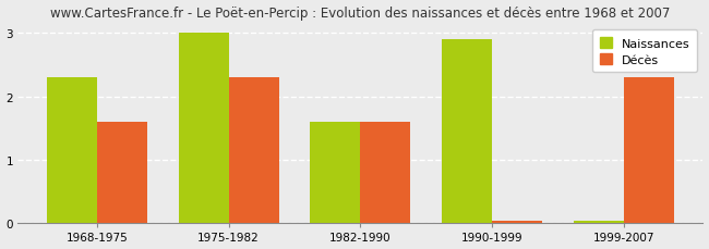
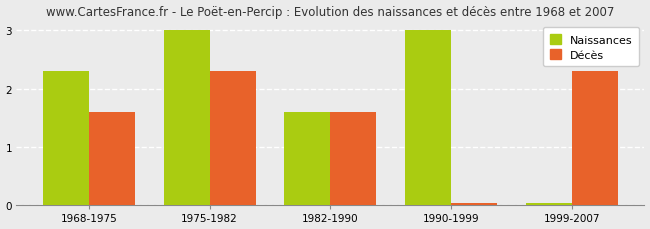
Naissances/1990-1999: 2.90 -> 3.00
